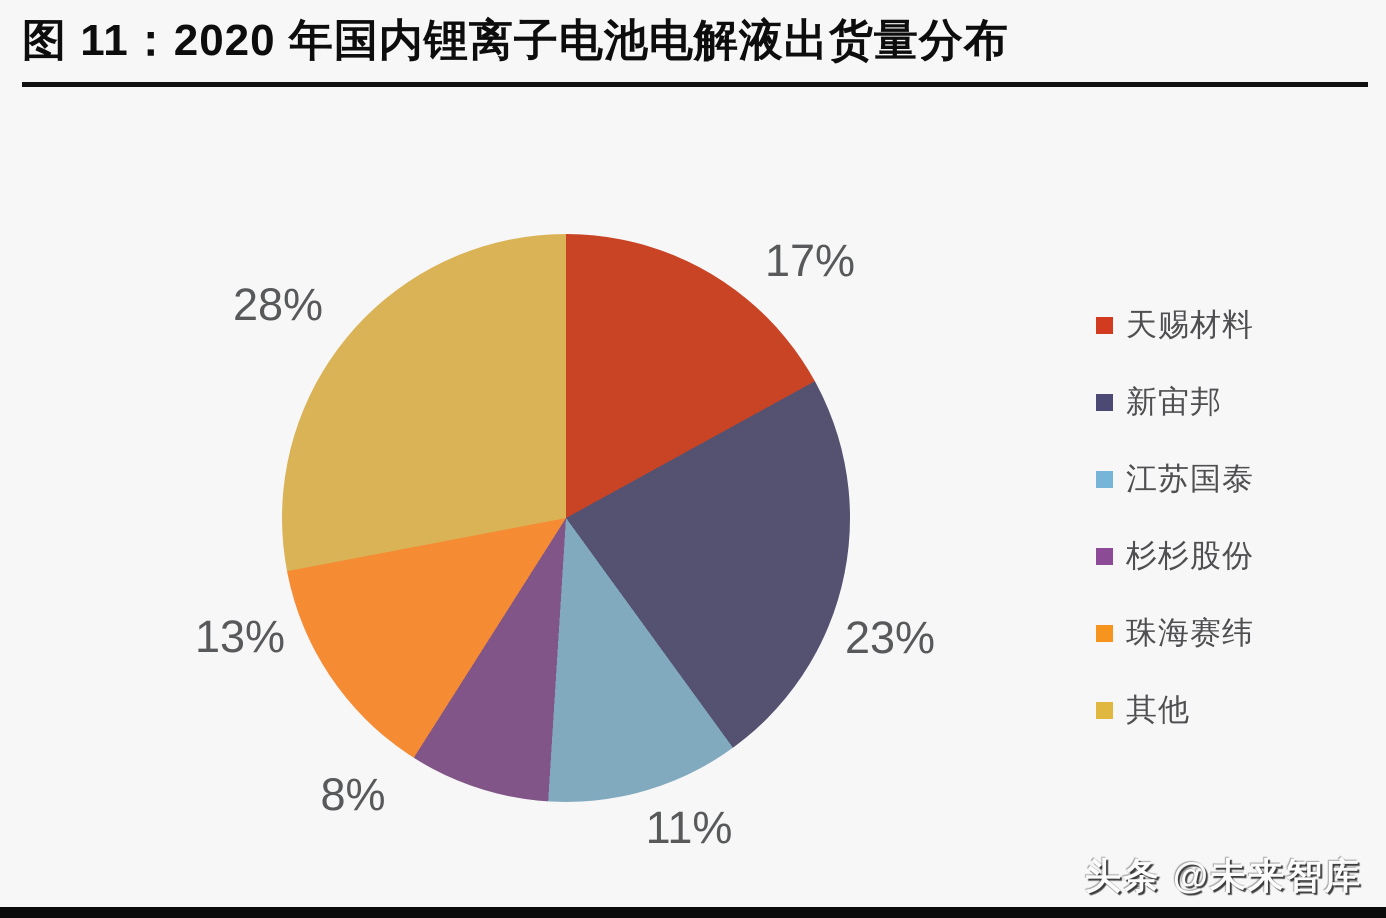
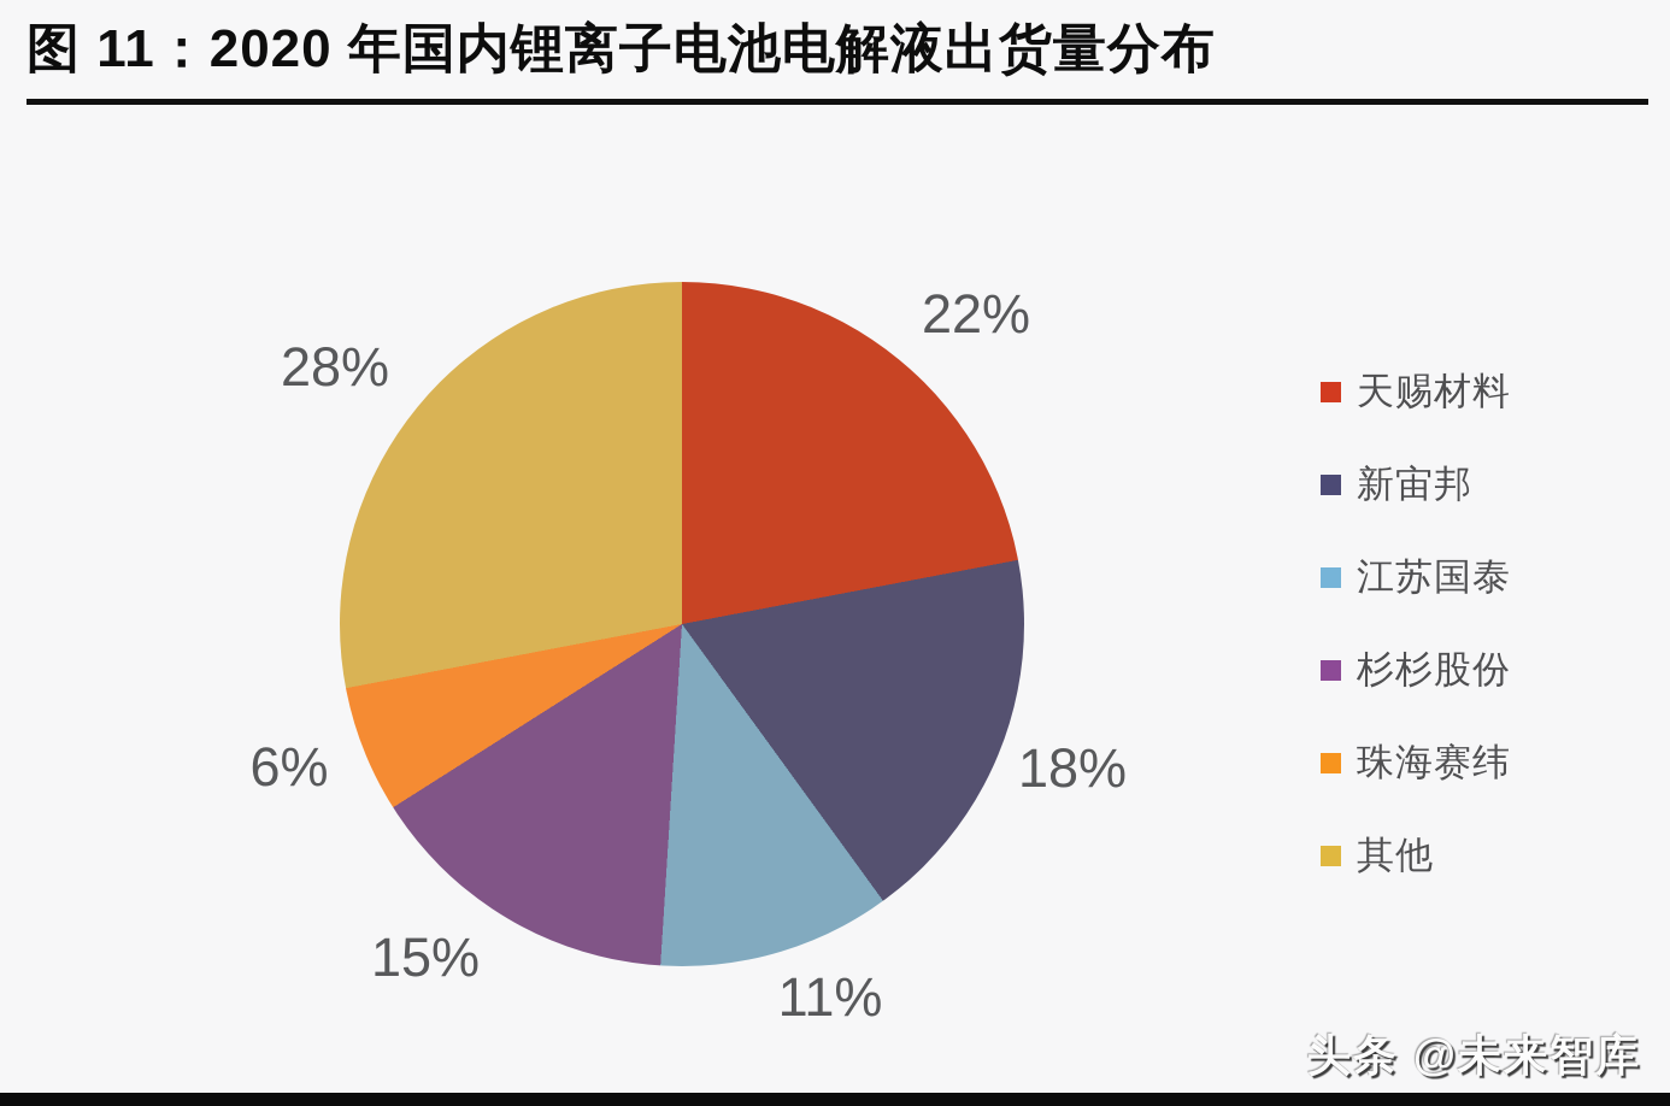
天赐材料: 17% -> 22%
新宙邦: 23% -> 18%
杉杉股份: 8% -> 15%
珠海赛纬: 13% -> 6%
